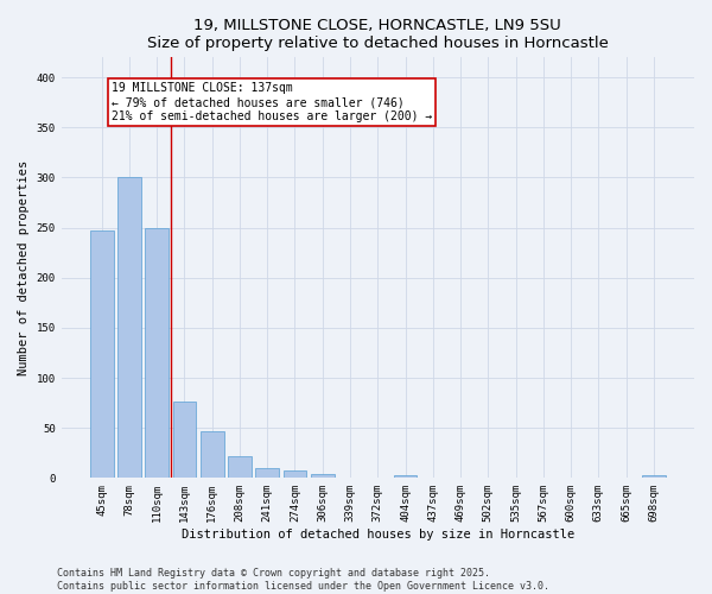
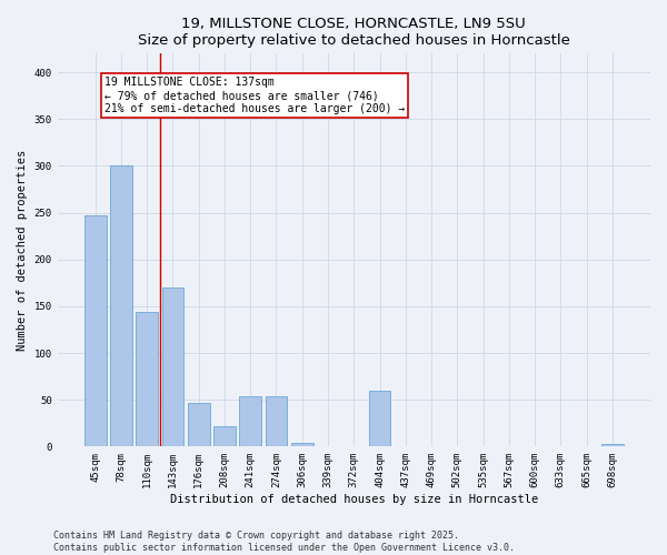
110sqm: 250 -> 144
143sqm: 76 -> 170
241sqm: 10 -> 54
274sqm: 7 -> 54
404sqm: 3 -> 60
